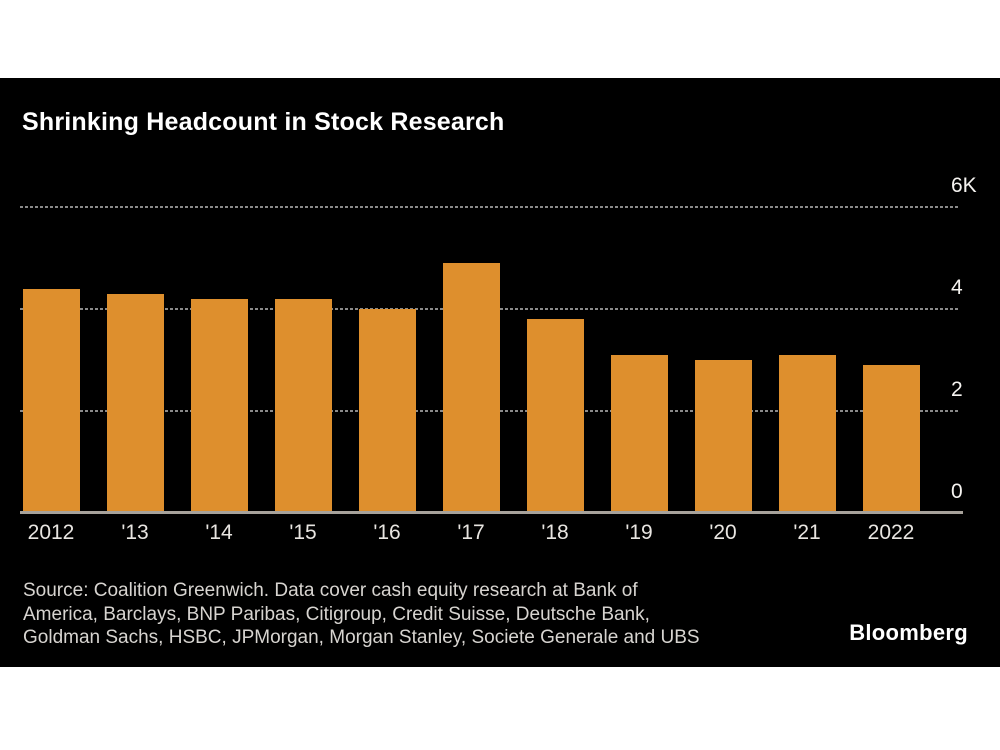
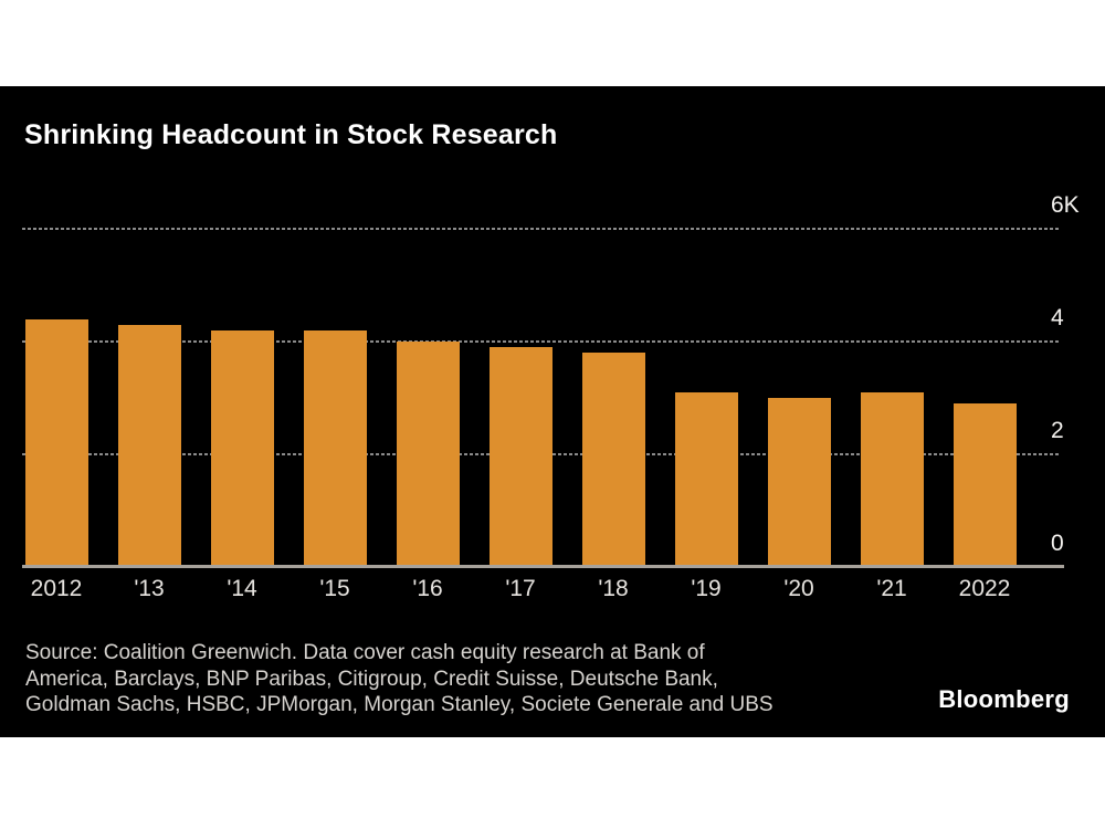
'17: 4.9K -> 3.9K
